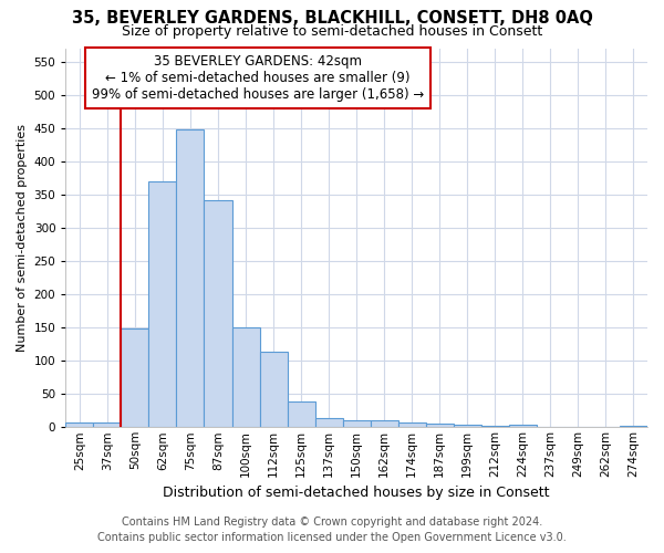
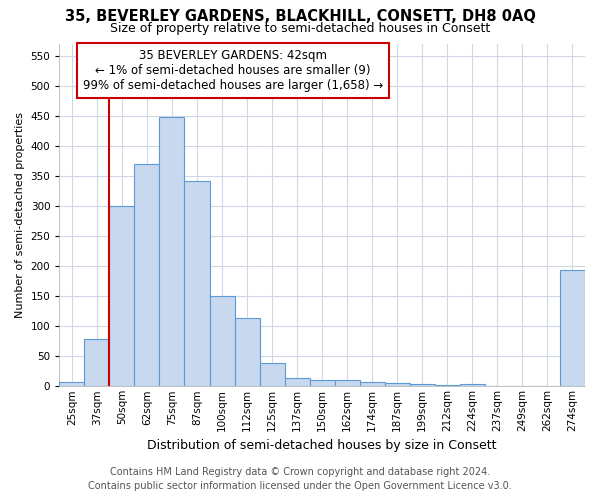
37sqm: 7 -> 78
50sqm: 148 -> 300
274sqm: 2 -> 194
